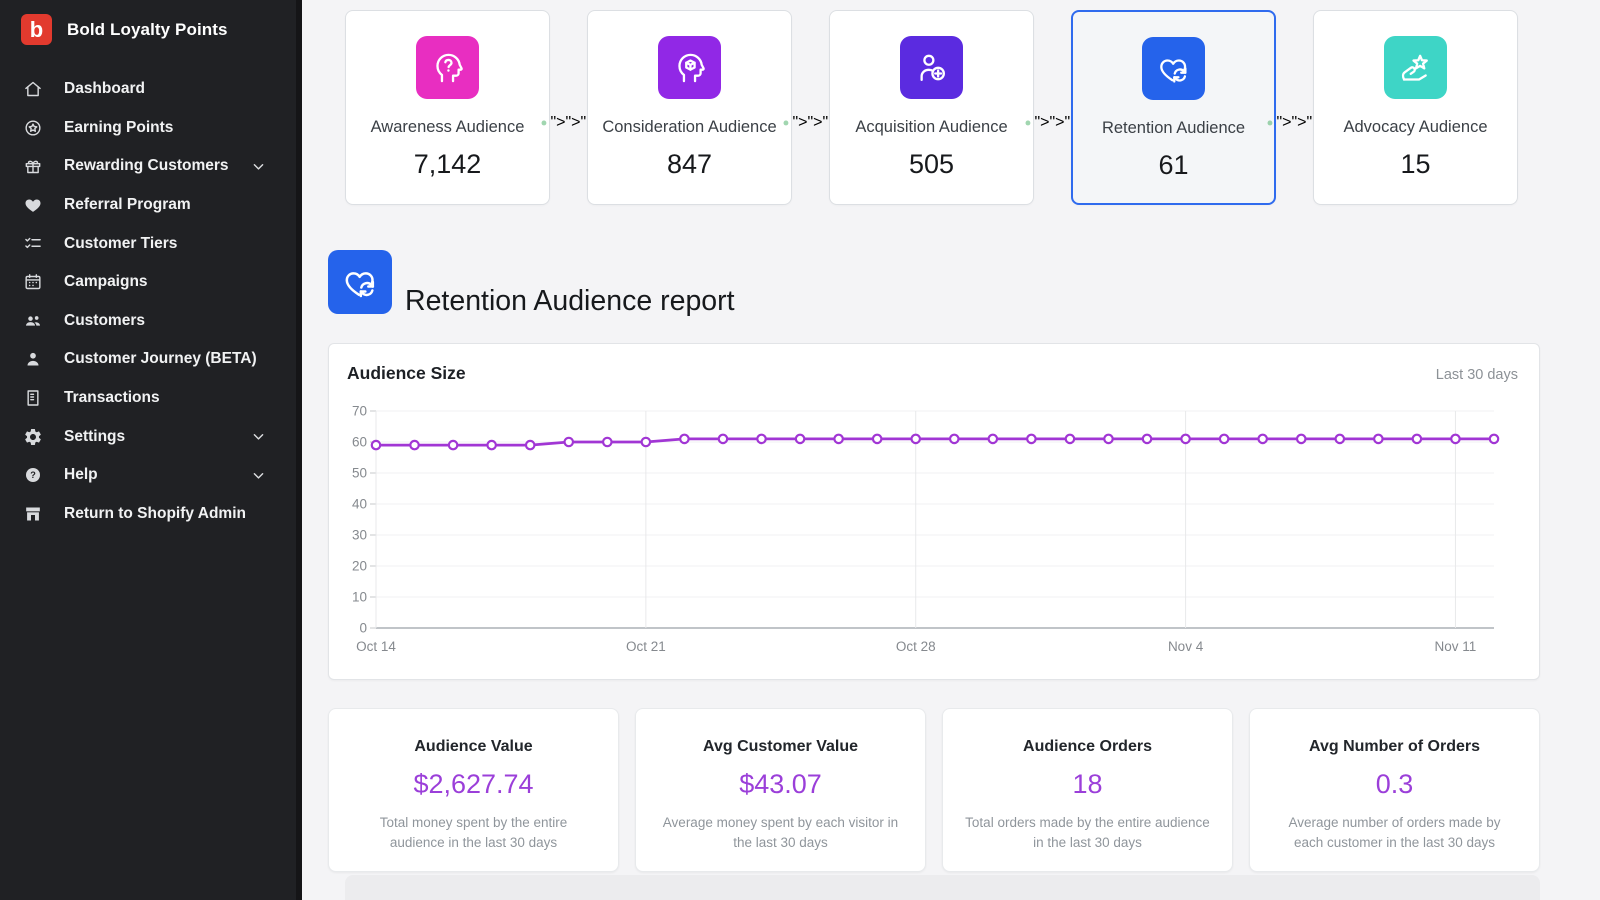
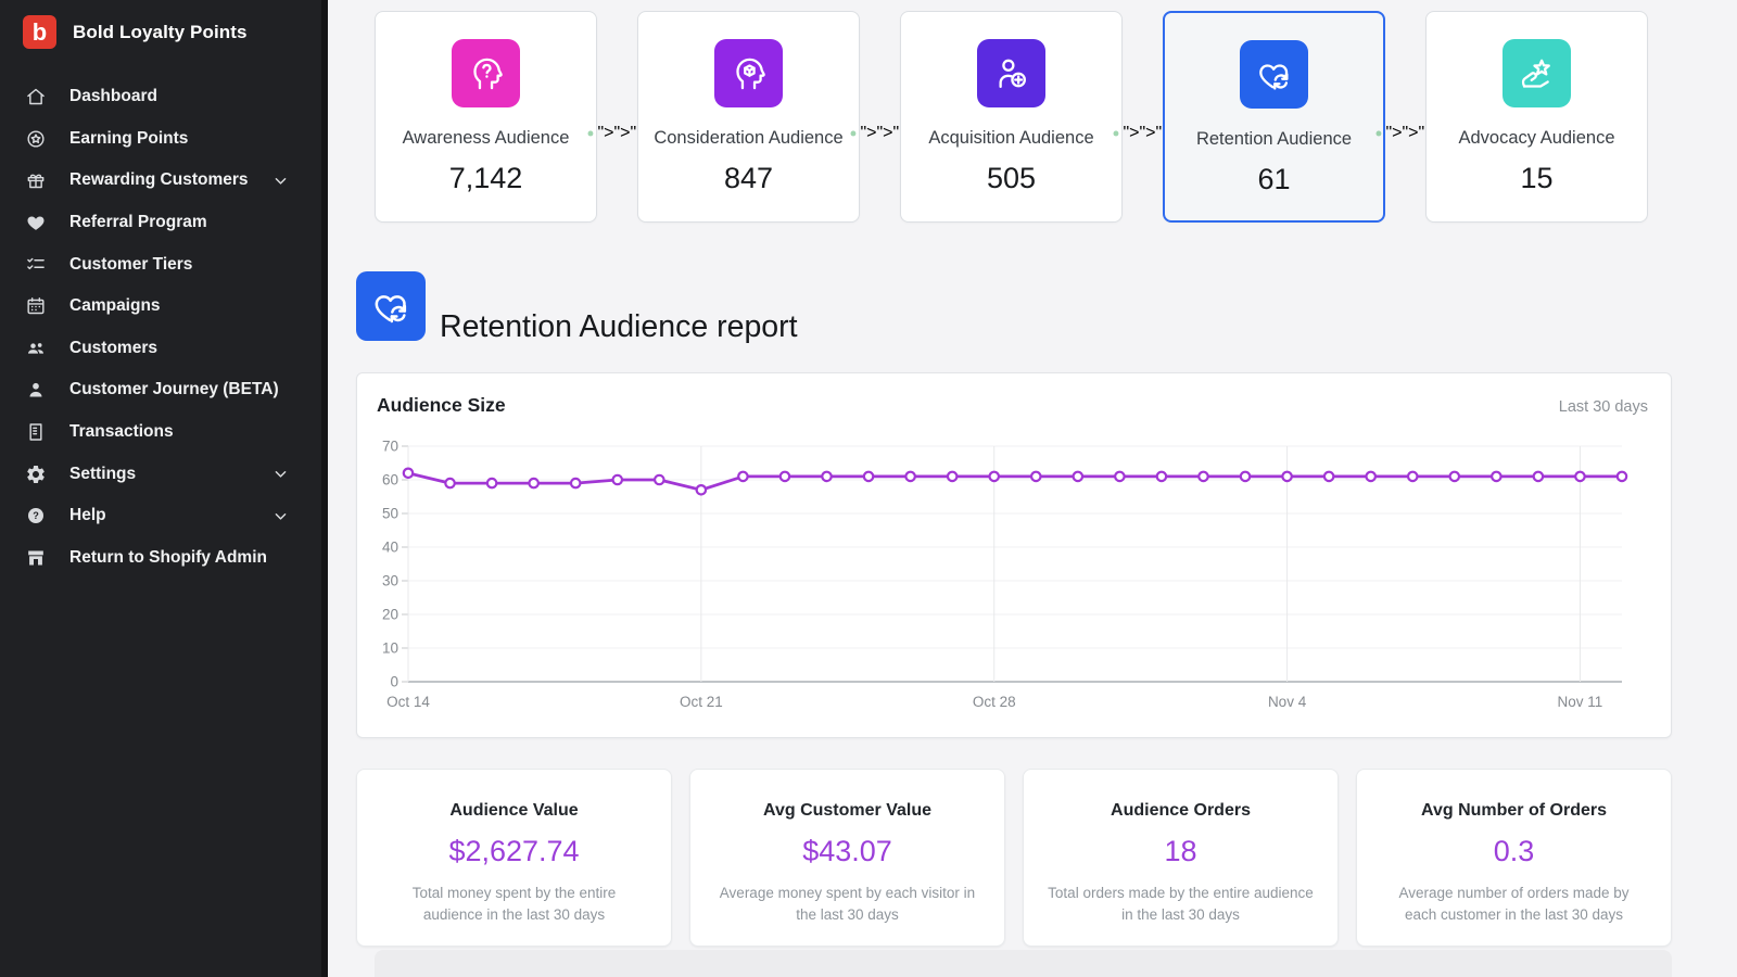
Oct 14: 59 -> 62
Oct 21: 60 -> 57
